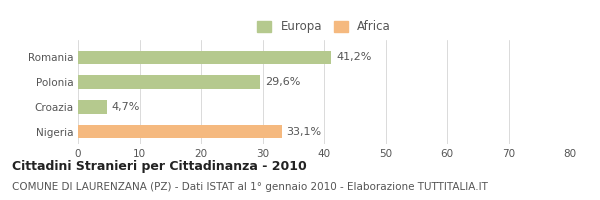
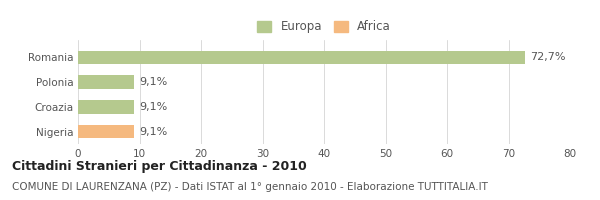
Romania: 41,2% -> 72,7%
Polonia: 29,6% -> 9,1%
Croazia: 4,7% -> 9,1%
Nigeria: 33,1% -> 9,1%
